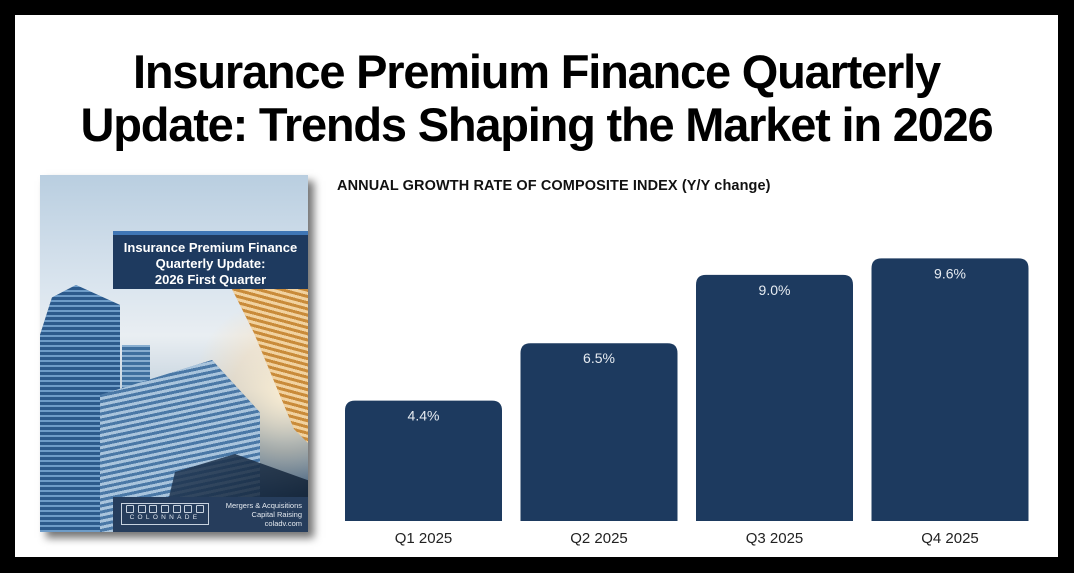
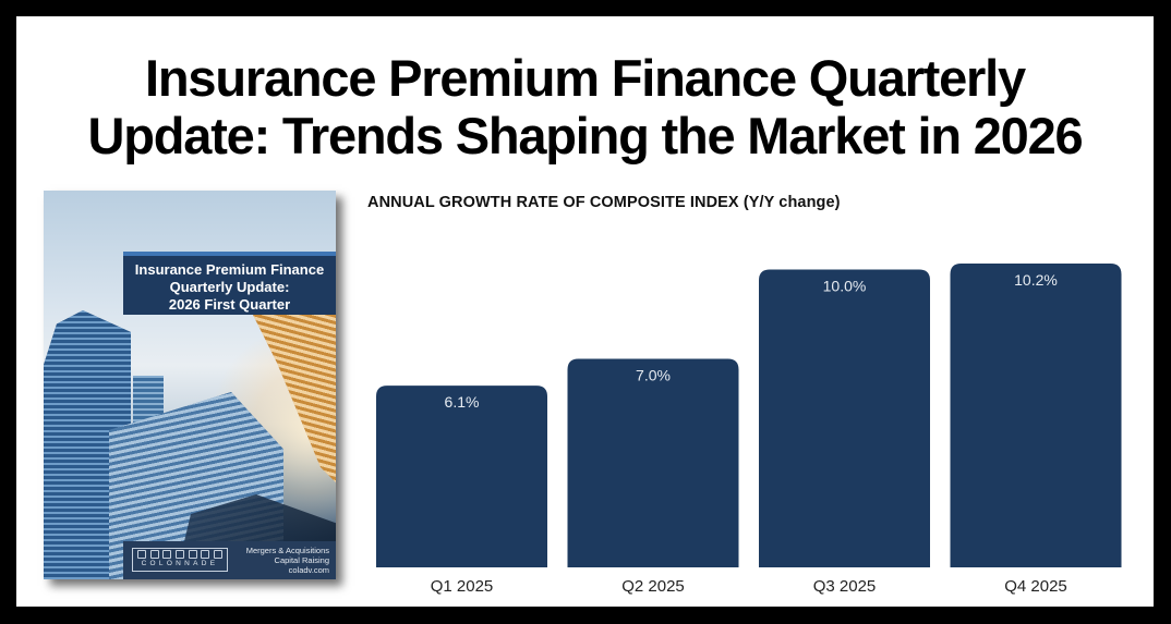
Q1 2025: 4.4% -> 6.1%
Q2 2025: 6.5% -> 7.0%
Q3 2025: 9.0% -> 10.0%
Q4 2025: 9.6% -> 10.2%
